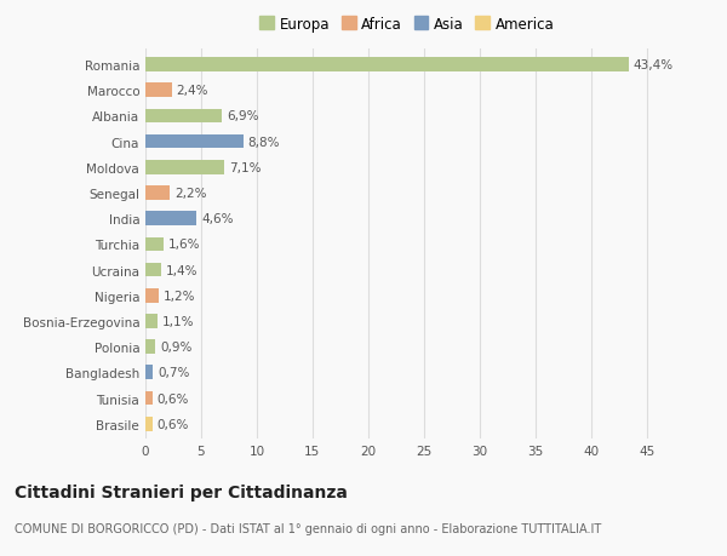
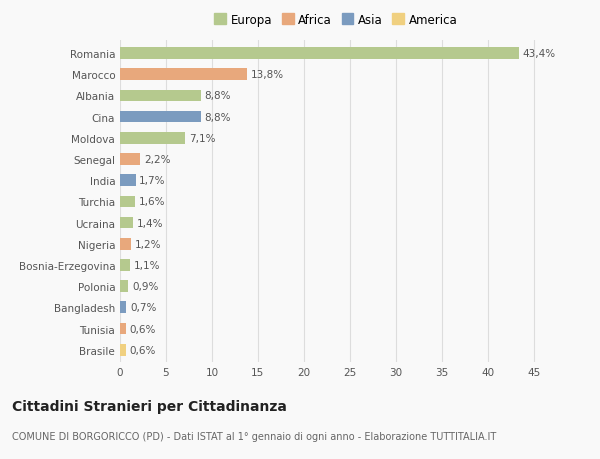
Marocco: 2,4% -> 13,8%
Albania: 6,9% -> 8,8%
India: 4,6% -> 1,7%
